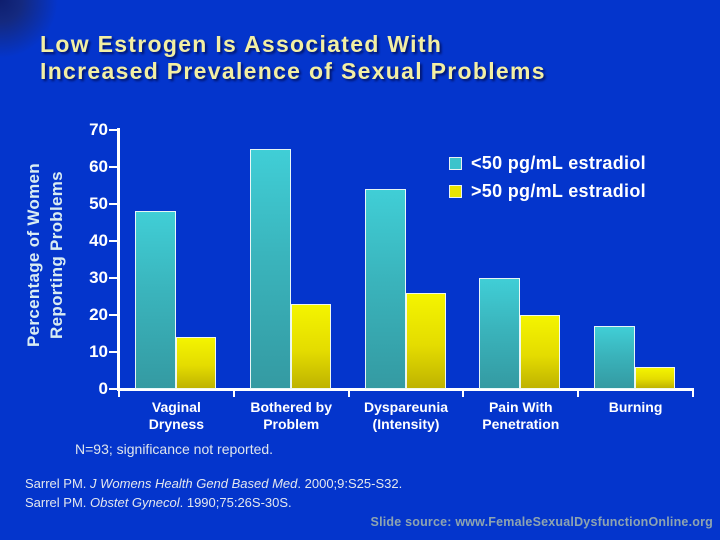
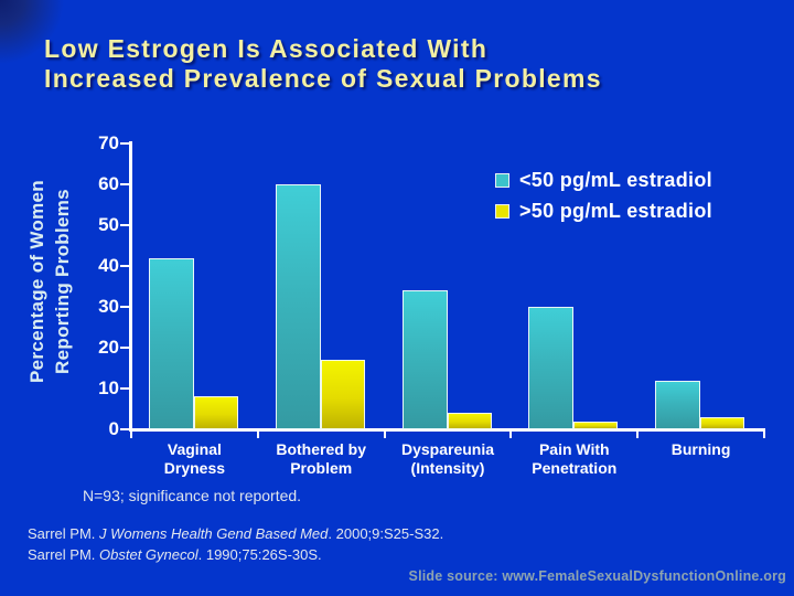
<50 pg/mL estradiol/Vaginal Dryness: 48 -> 42
>50 pg/mL estradiol/Vaginal Dryness: 14 -> 8
<50 pg/mL estradiol/Bothered by Problem: 65 -> 60
>50 pg/mL estradiol/Bothered by Problem: 23 -> 17
<50 pg/mL estradiol/Dyspareunia (Intensity): 54 -> 34
>50 pg/mL estradiol/Dyspareunia (Intensity): 26 -> 4
>50 pg/mL estradiol/Pain With Penetration: 20 -> 2
<50 pg/mL estradiol/Burning: 17 -> 12
>50 pg/mL estradiol/Burning: 6 -> 3
